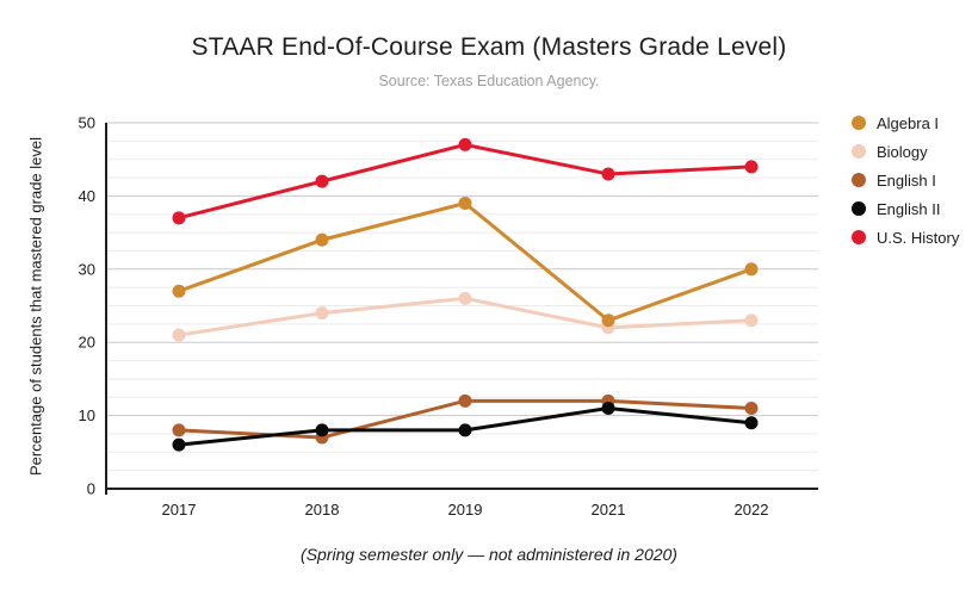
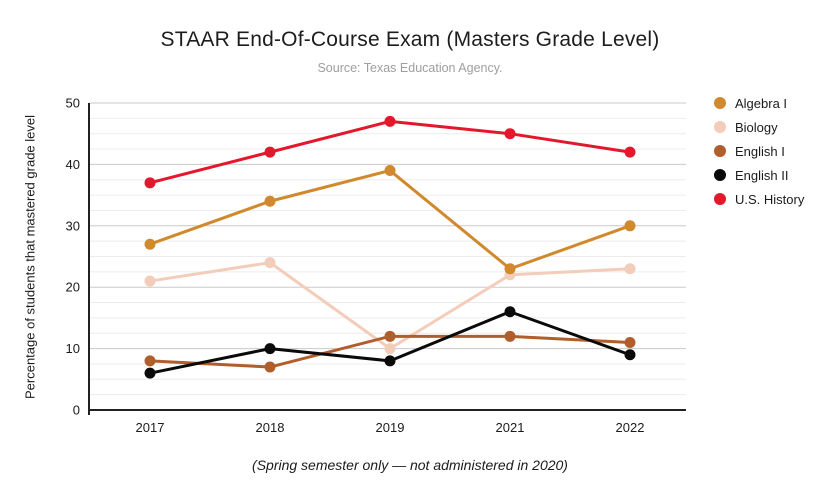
English II/2018: 8 -> 10
Biology/2019: 26 -> 10
English II/2021: 11 -> 16
U.S. History/2021: 43 -> 45
U.S. History/2022: 44 -> 42
